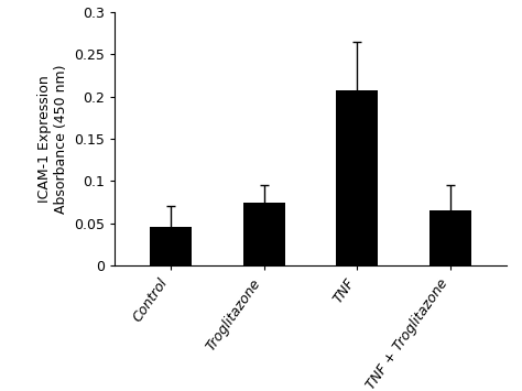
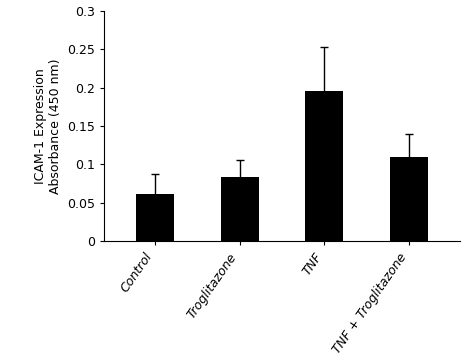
Control: 0.046 -> 0.062
Troglitazone: 0.074 -> 0.084
TNF: 0.207 -> 0.196
TNF + Troglitazone: 0.066 -> 0.110
